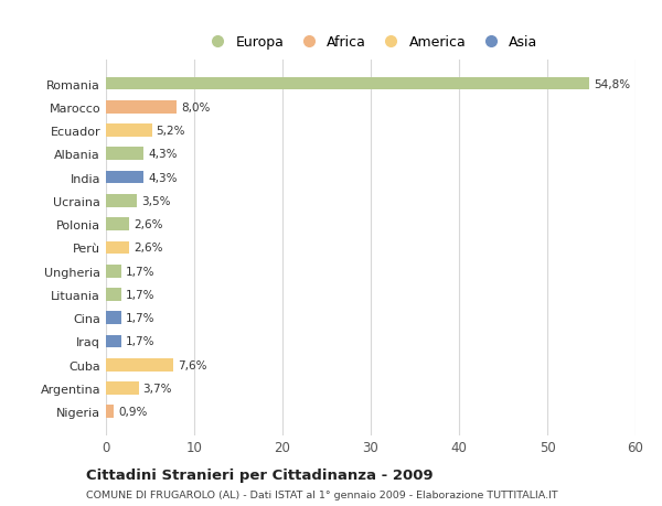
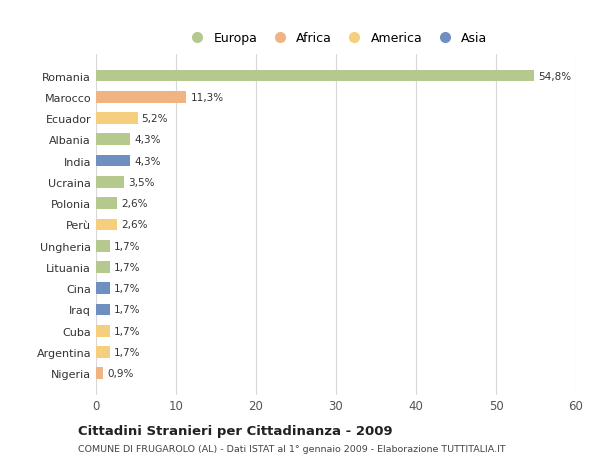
Marocco: 8,0% -> 11,3%
Cuba: 7,6% -> 1,7%
Argentina: 3,7% -> 1,7%
